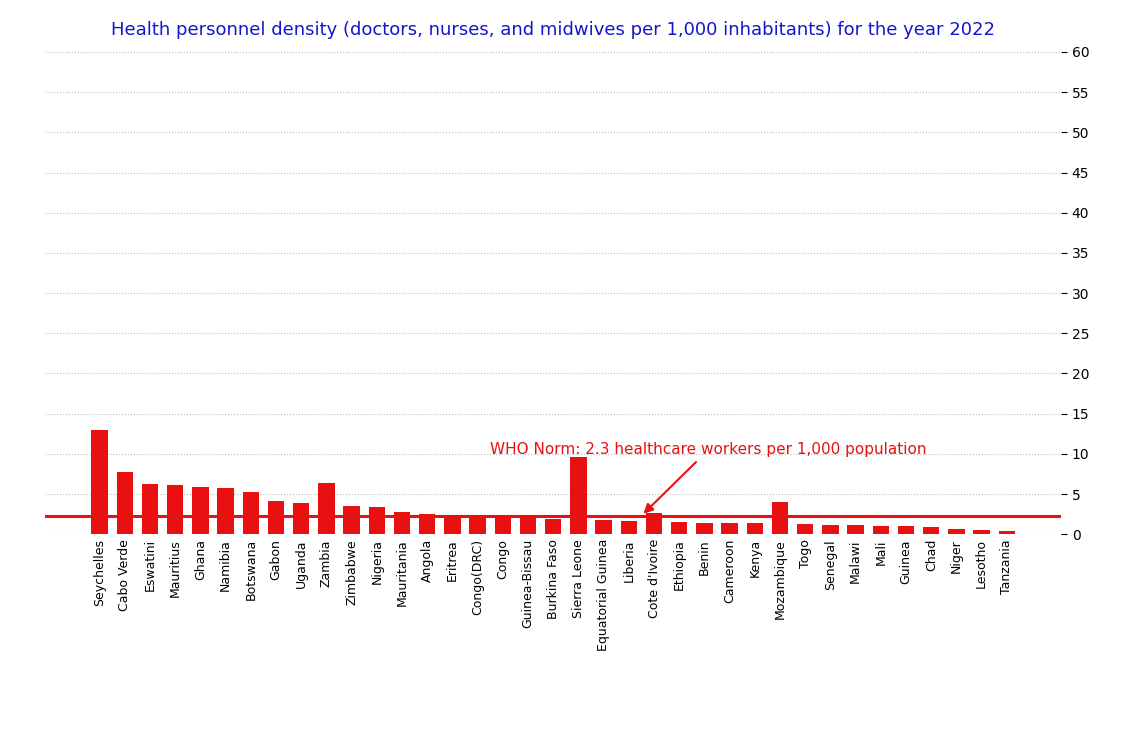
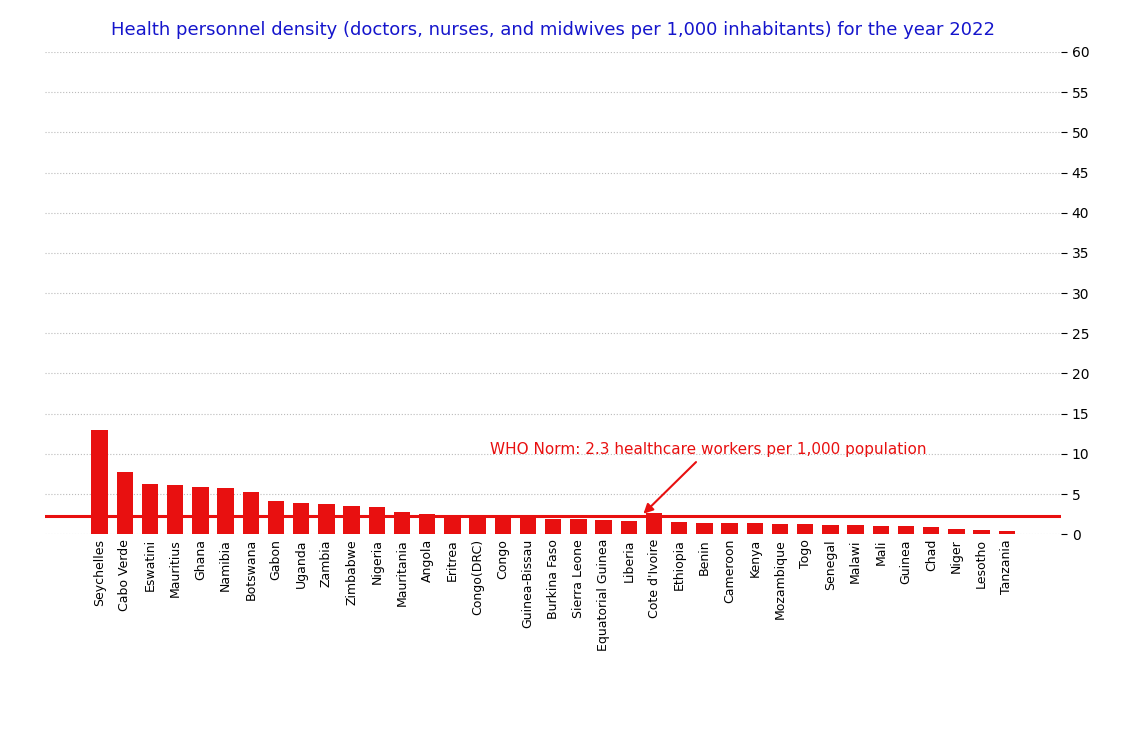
Zambia: 6.4 -> 3.7
Sierra Leone: 9.6 -> 1.9
Mozambique: 4.0 -> 1.3
